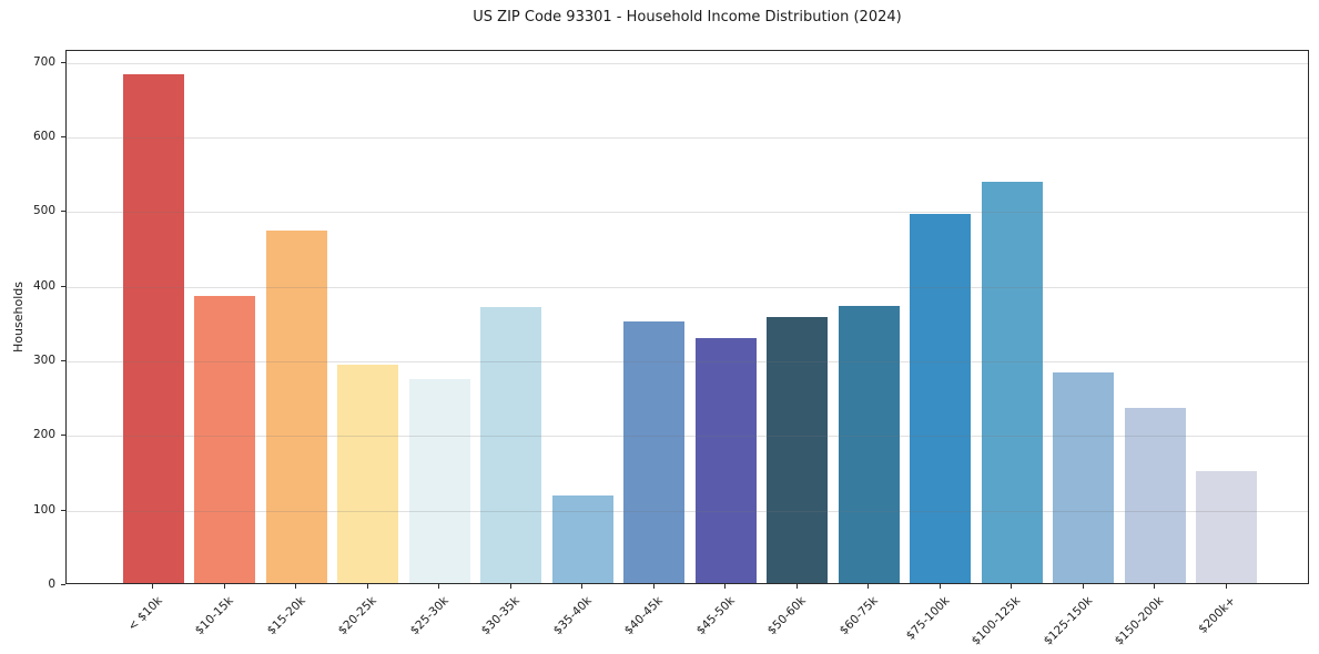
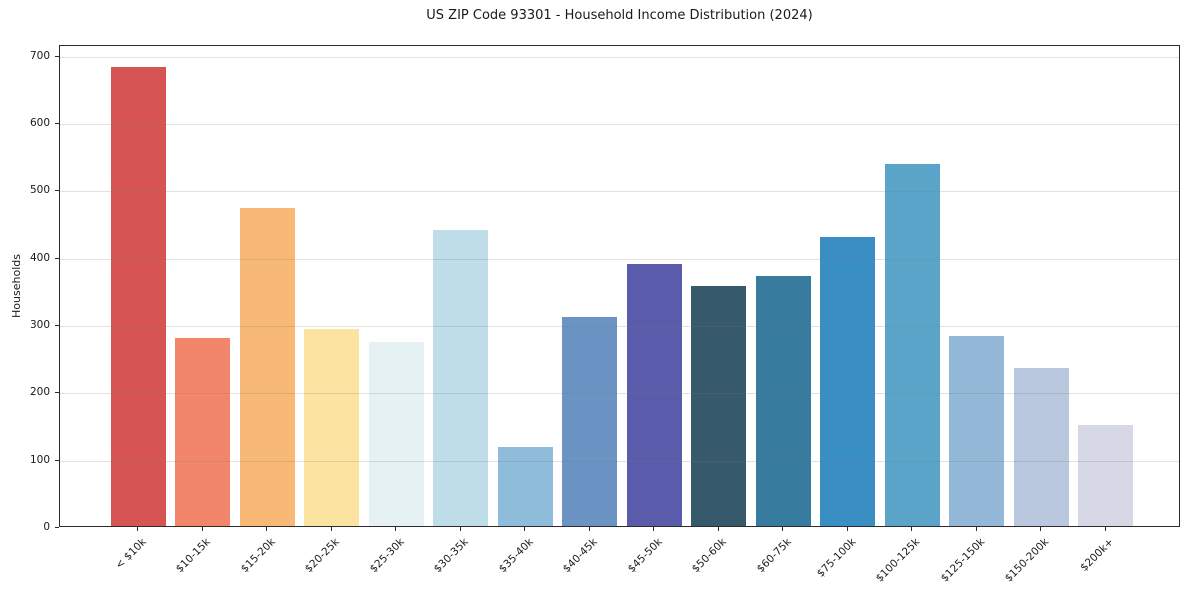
$10-15k: 380 -> 280
$30-35k: 370 -> 440
$40-45k: 350 -> 310
$45-50k: 330 -> 390
$75-100k: 500 -> 430
